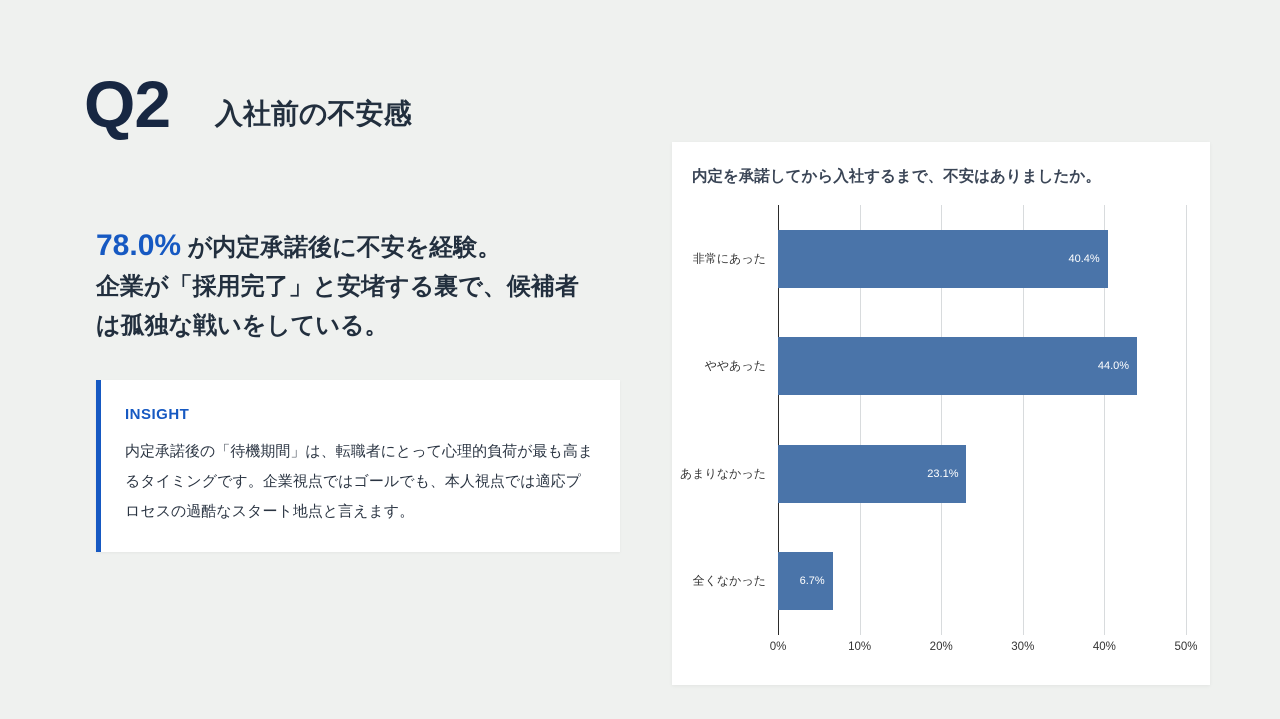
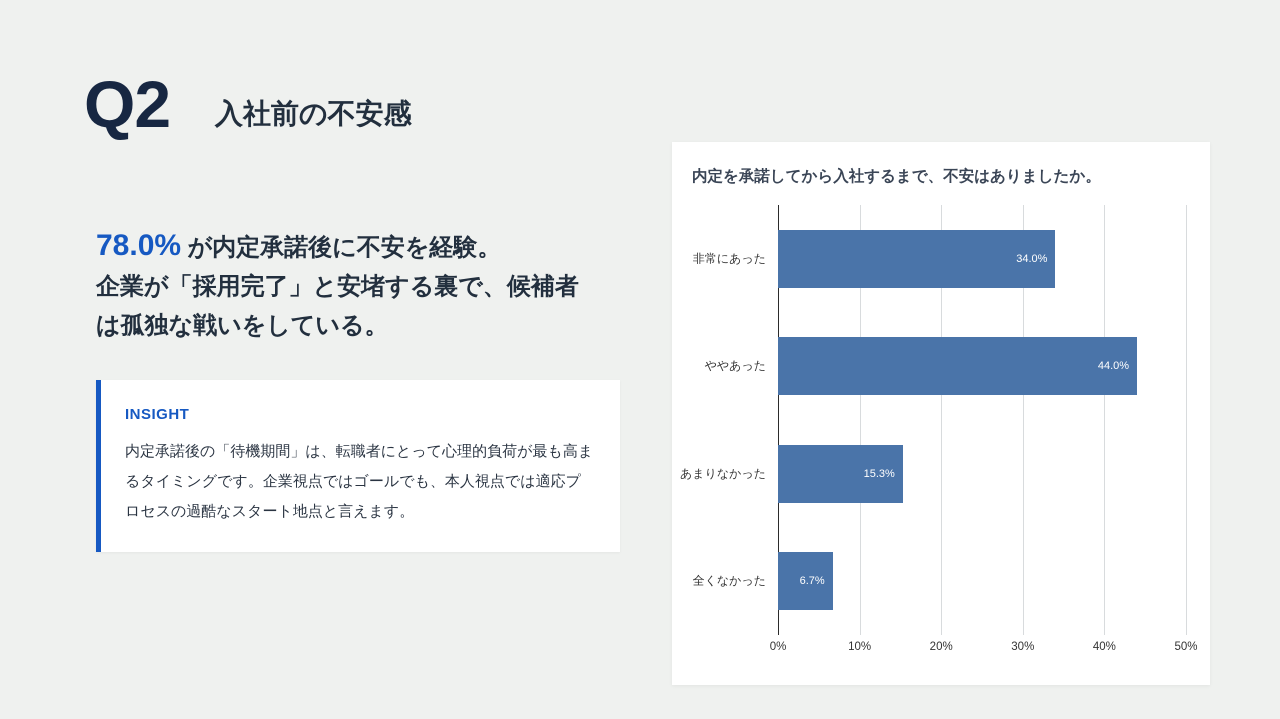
非常にあった: 40.4% -> 34.0%
あまりなかった: 23.1% -> 15.3%
